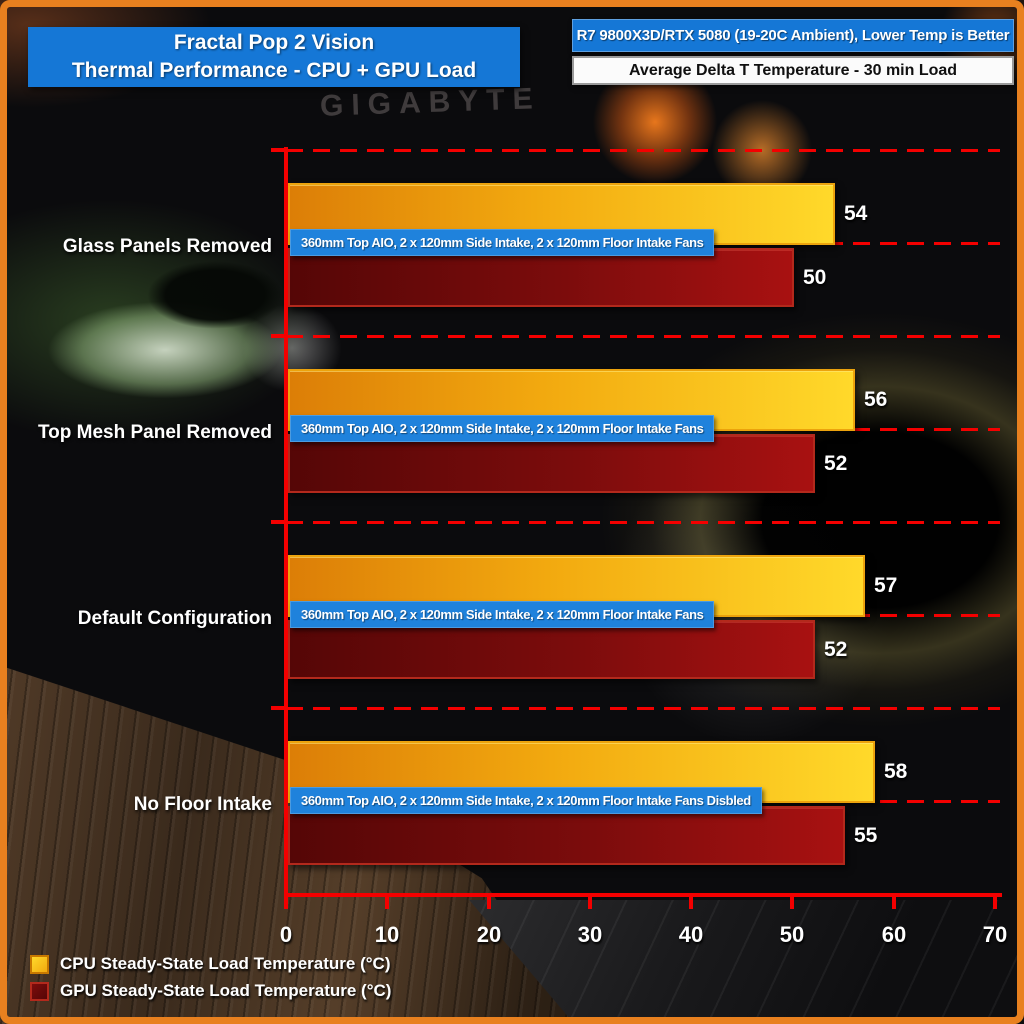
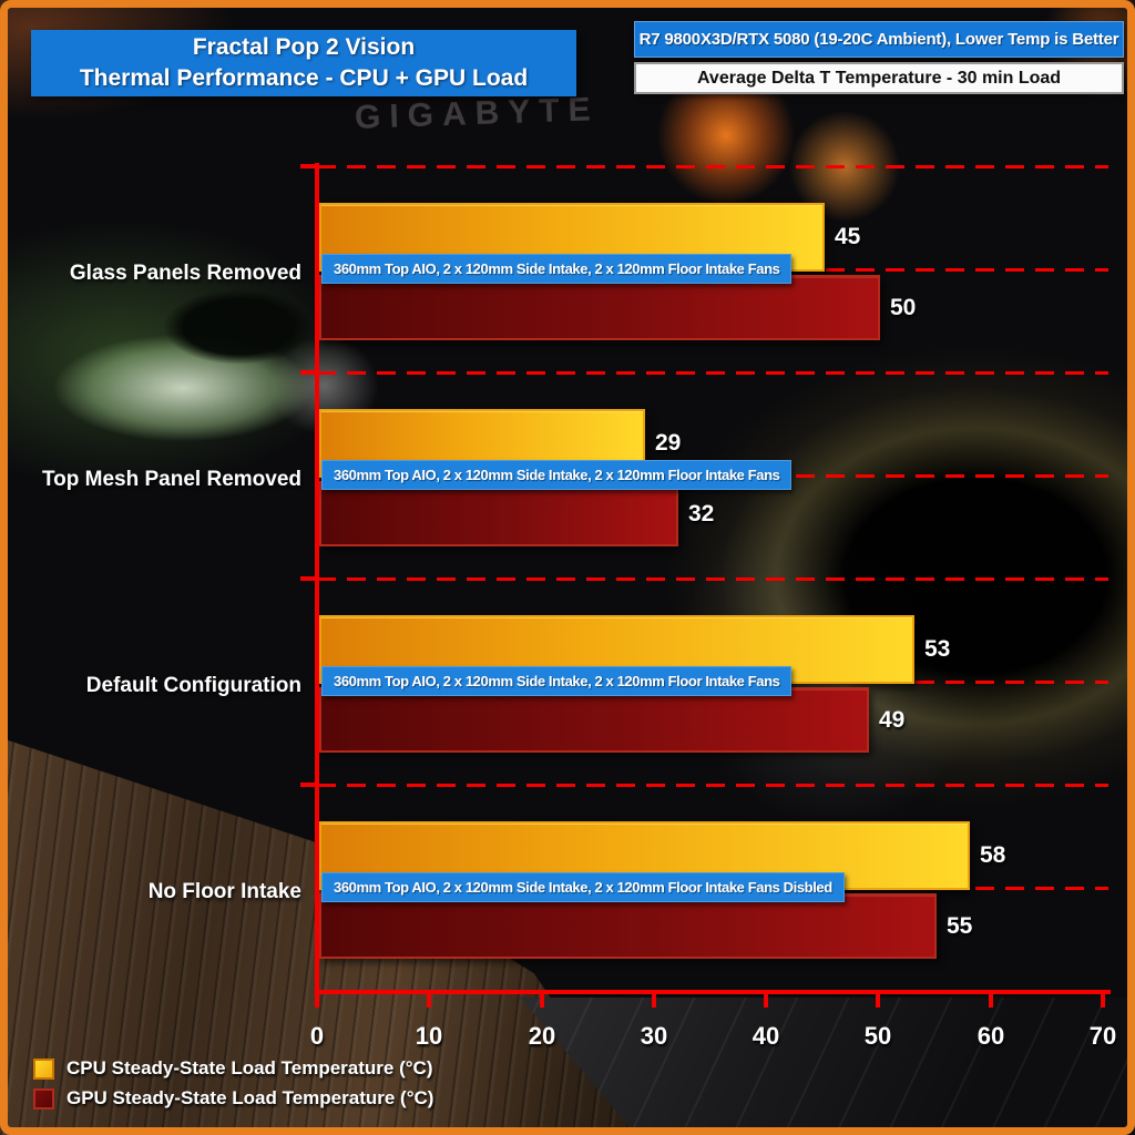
CPU Steady-State Load Temperature (°C)/Glass Panels Removed: 54 -> 45
CPU Steady-State Load Temperature (°C)/Top Mesh Panel Removed: 56 -> 29
GPU Steady-State Load Temperature (°C)/Top Mesh Panel Removed: 52 -> 32
CPU Steady-State Load Temperature (°C)/Default Configuration: 57 -> 53
GPU Steady-State Load Temperature (°C)/Default Configuration: 52 -> 49
